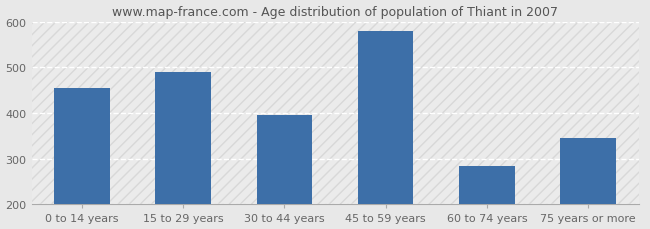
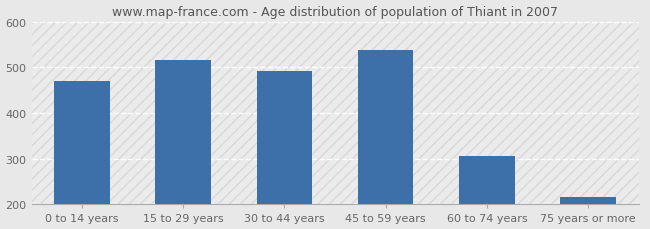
0 to 14 years: 455 -> 469
15 to 29 years: 490 -> 516
30 to 44 years: 395 -> 492
45 to 59 years: 580 -> 537
60 to 74 years: 285 -> 305
75 years or more: 345 -> 216
